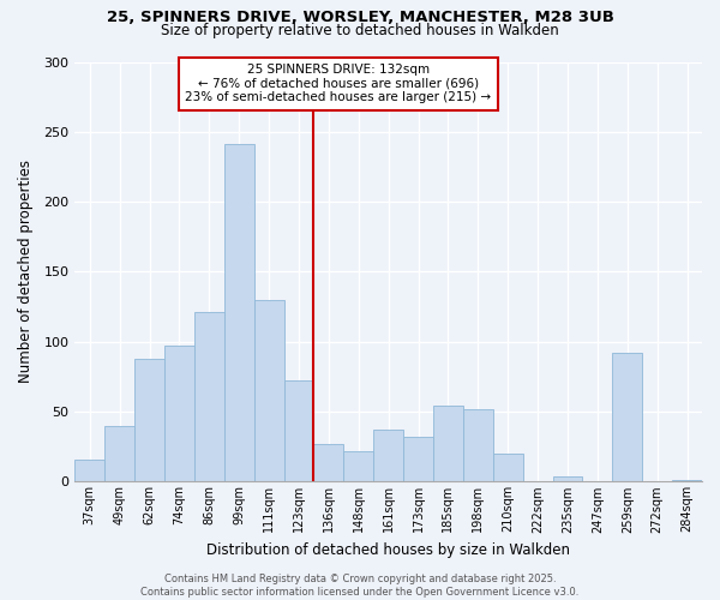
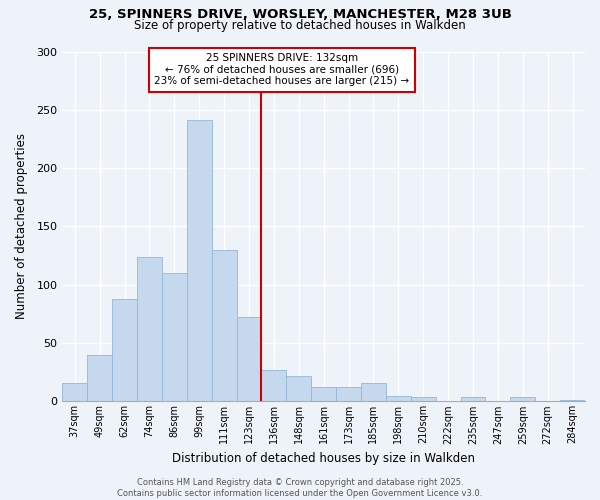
74sqm: 97 -> 124
86sqm: 121 -> 110
161sqm: 37 -> 12
173sqm: 32 -> 12
185sqm: 54 -> 16
198sqm: 52 -> 5
210sqm: 20 -> 4
259sqm: 92 -> 4
